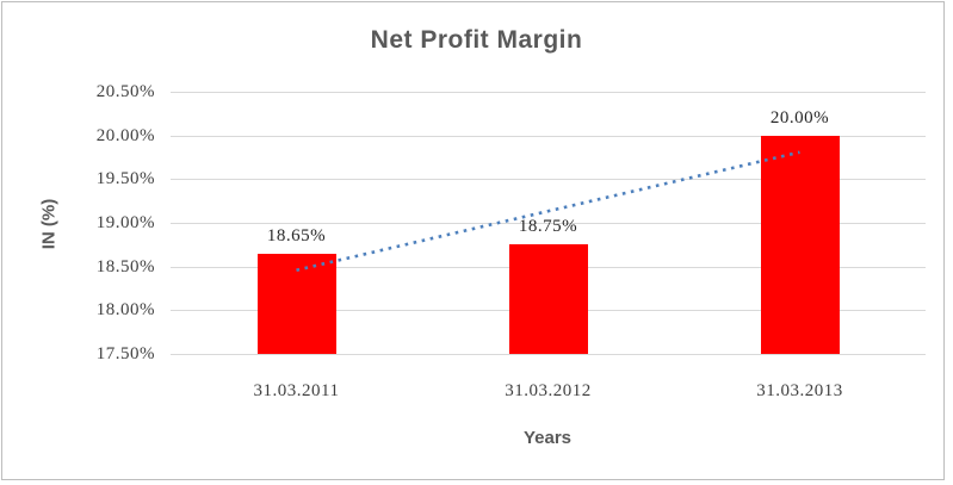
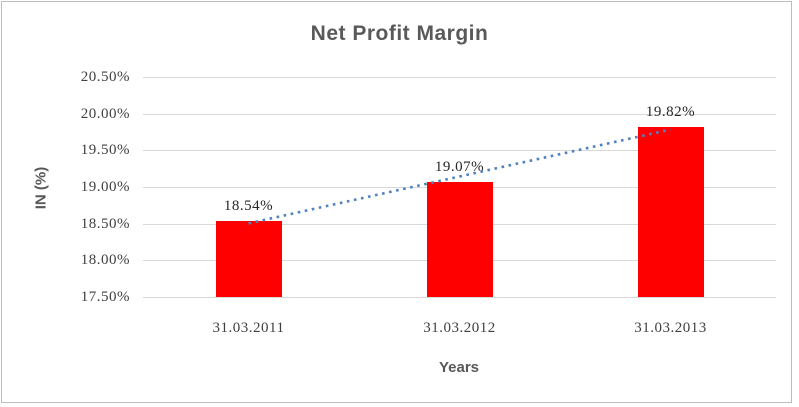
31.03.2011: 18.65% -> 18.54%
31.03.2012: 18.75% -> 19.07%
31.03.2013: 20.00% -> 19.82%
